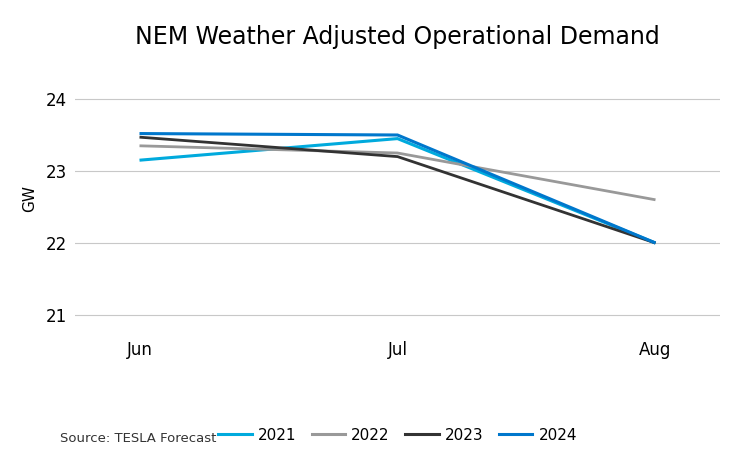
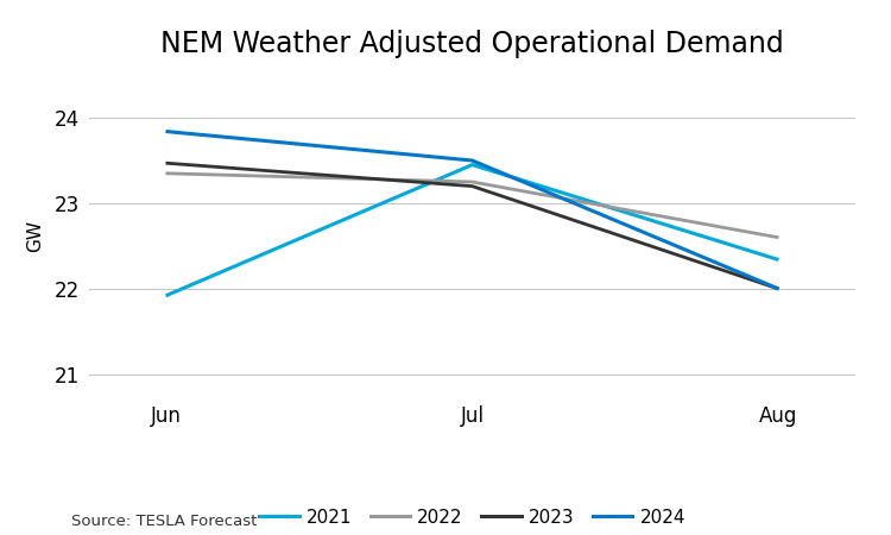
2021/Jun: 23.15 -> 21.92
2024/Jun: 23.52 -> 23.84
2021/Aug: 22.00 -> 22.34
